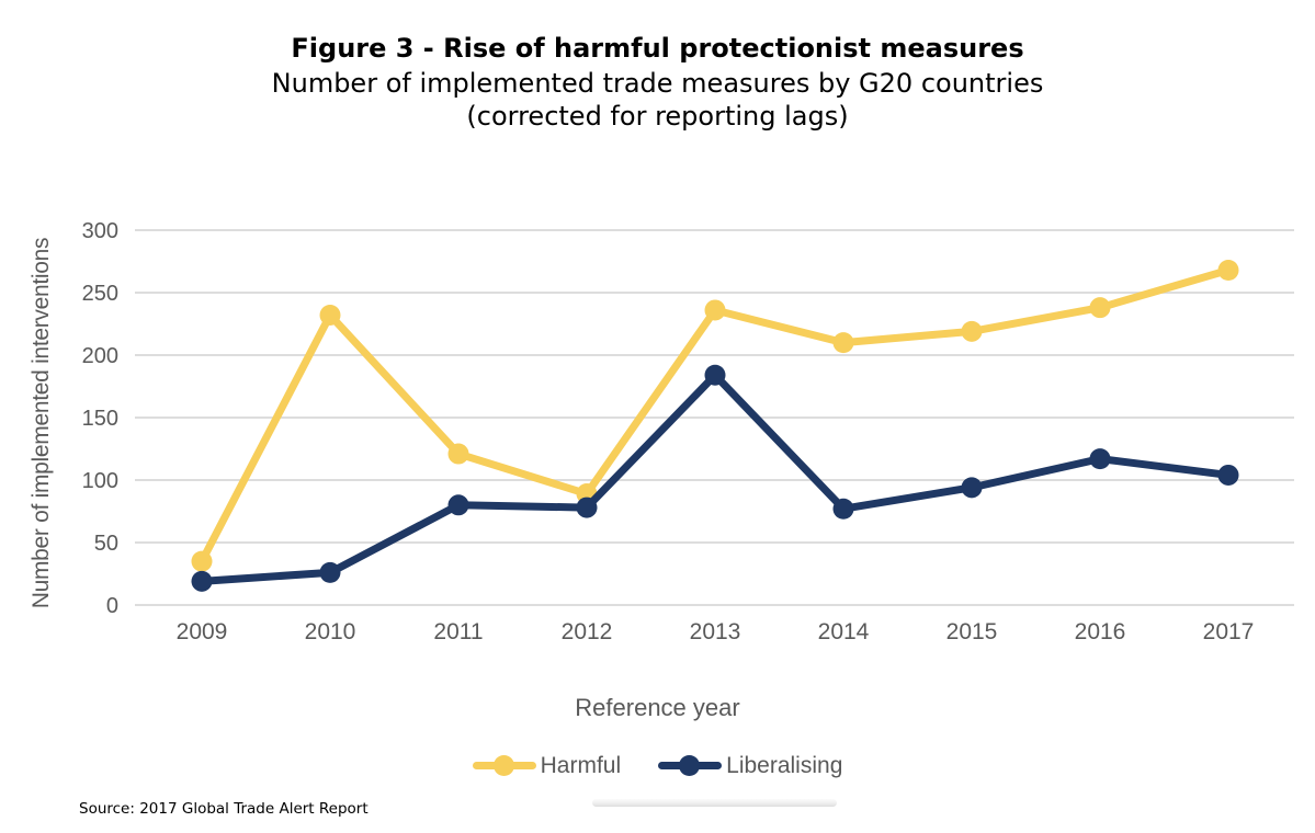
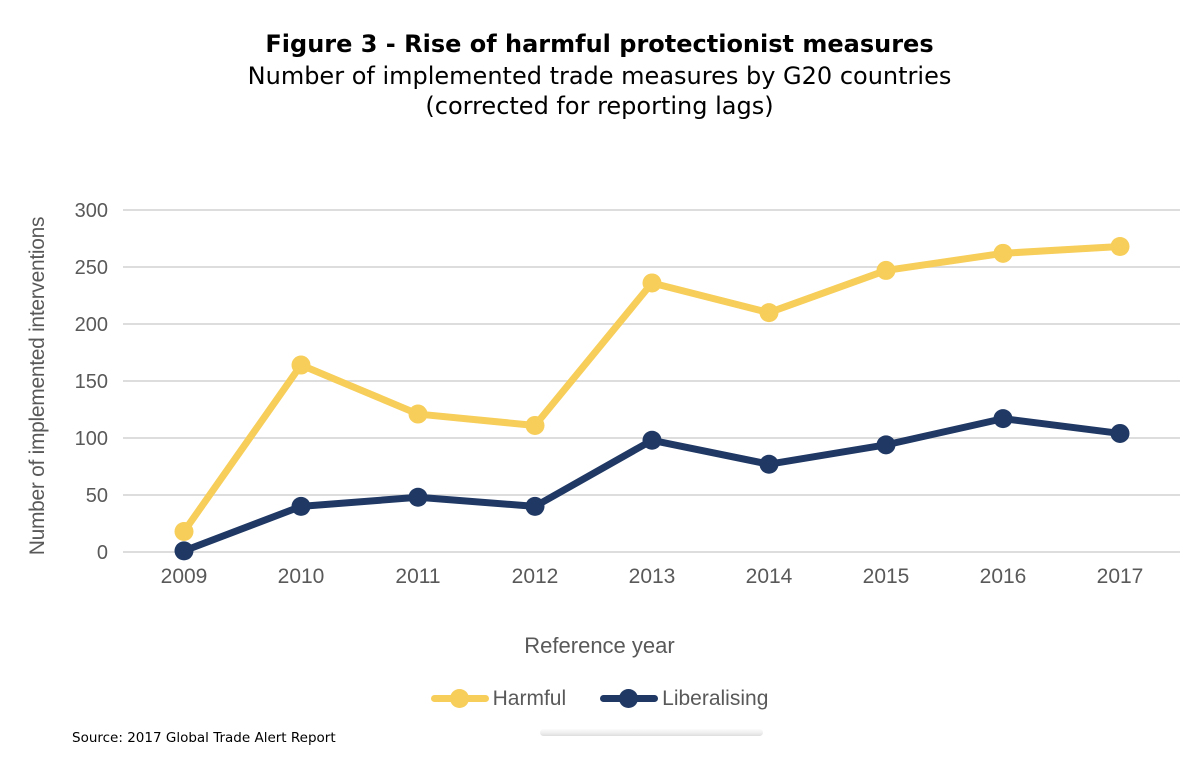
Harmful/2009: 35 -> 18
Liberalising/2009: 19 -> 1
Harmful/2010: 232 -> 164
Liberalising/2010: 26 -> 40
Liberalising/2011: 80 -> 48
Harmful/2012: 89 -> 111
Liberalising/2012: 78 -> 40
Liberalising/2013: 184 -> 98
Harmful/2015: 219 -> 247
Harmful/2016: 238 -> 262
